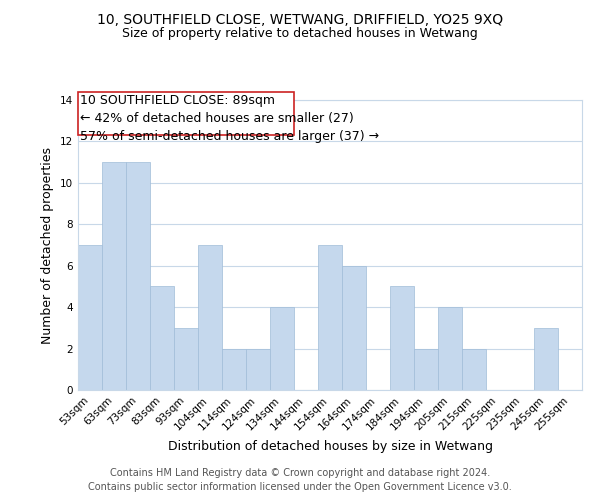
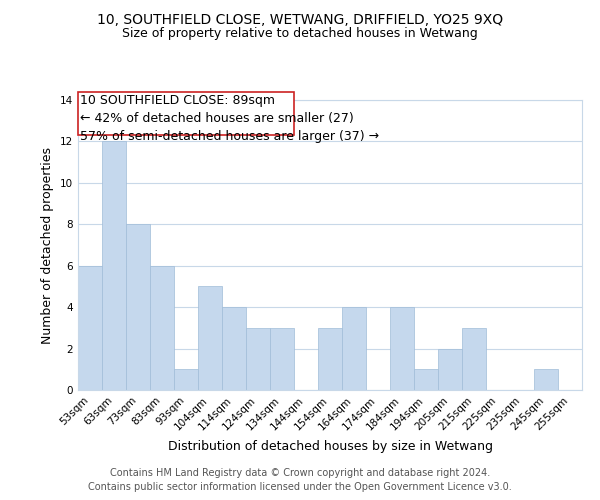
53sqm: 7 -> 6
63sqm: 11 -> 12
73sqm: 11 -> 8
83sqm: 5 -> 6
93sqm: 3 -> 1
104sqm: 7 -> 5
114sqm: 2 -> 4
124sqm: 2 -> 3
134sqm: 4 -> 3
154sqm: 7 -> 3
164sqm: 6 -> 4
184sqm: 5 -> 4
194sqm: 2 -> 1
205sqm: 4 -> 2
215sqm: 2 -> 3
245sqm: 3 -> 1
